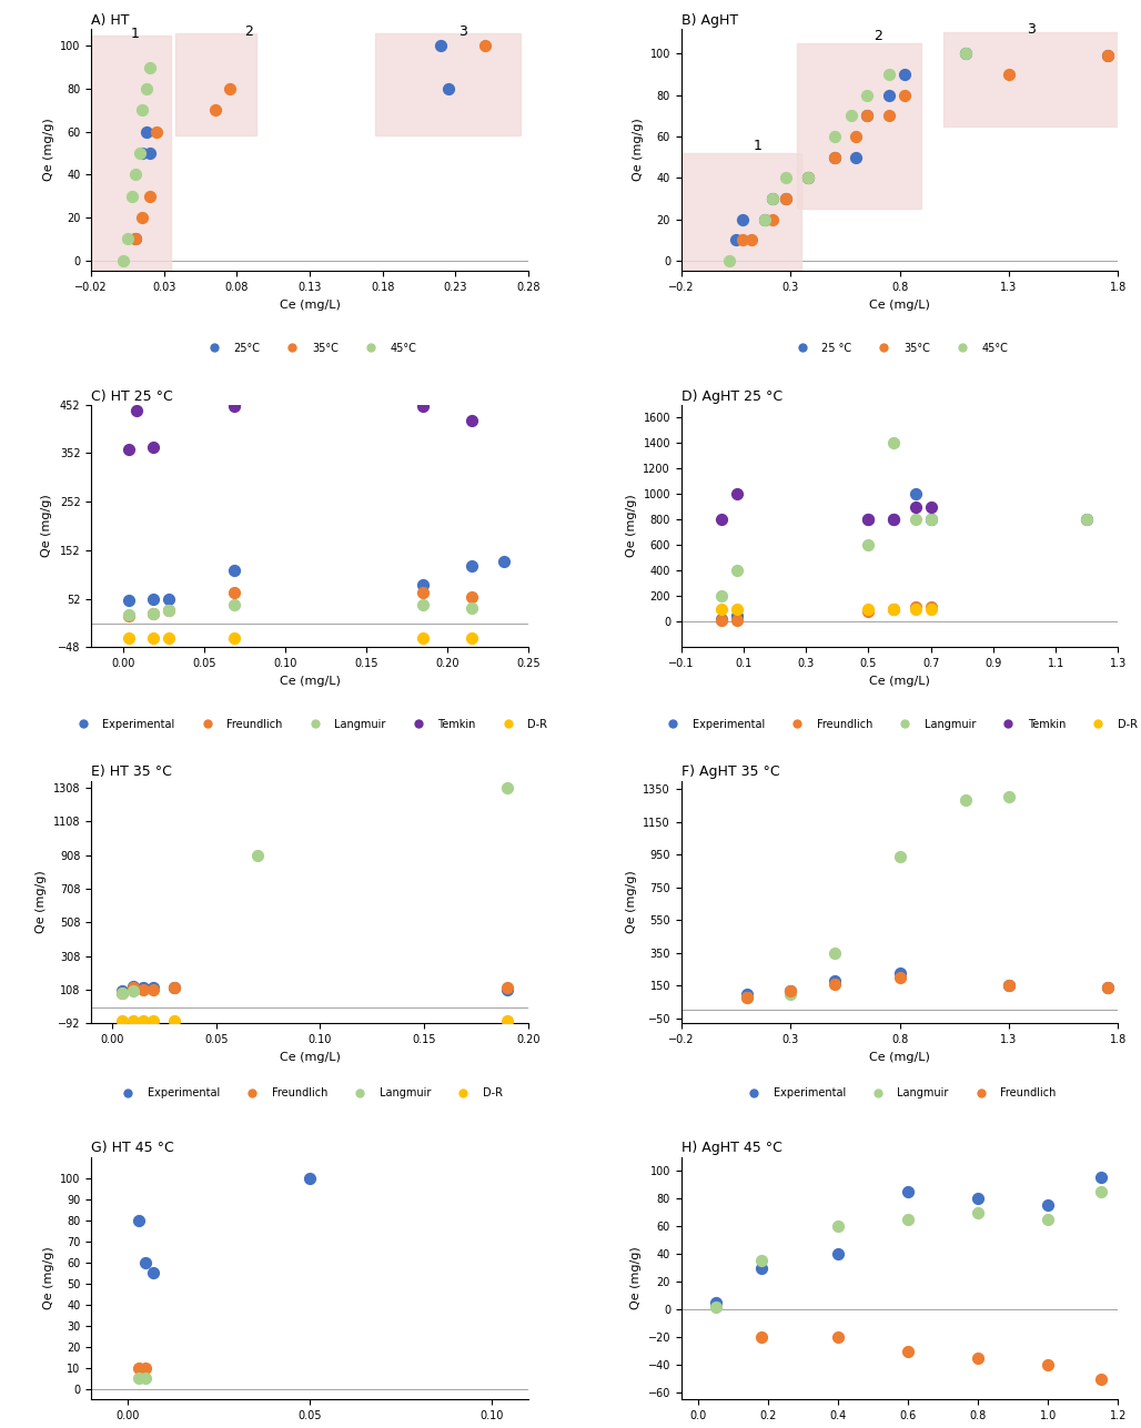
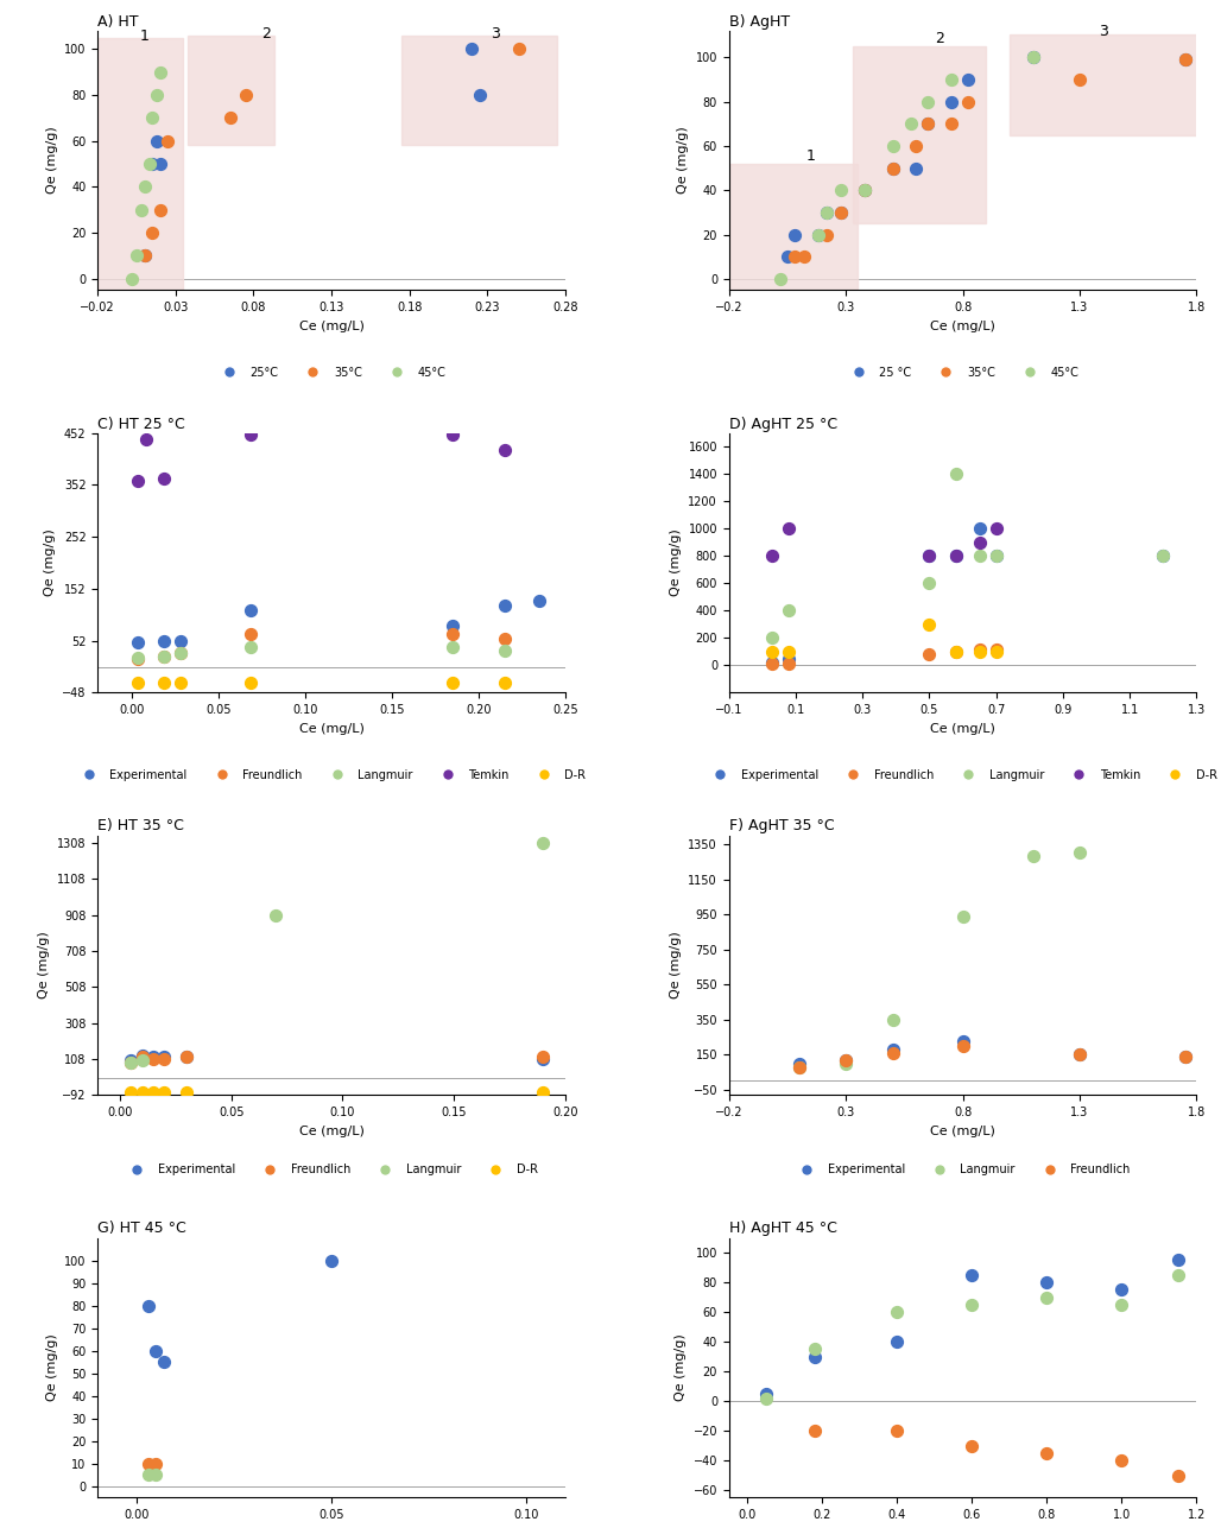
D) AgHT 25 °C/D-R/0.5: 100 -> 300
D) AgHT 25 °C/Temkin/0.7: 900 -> 1000
